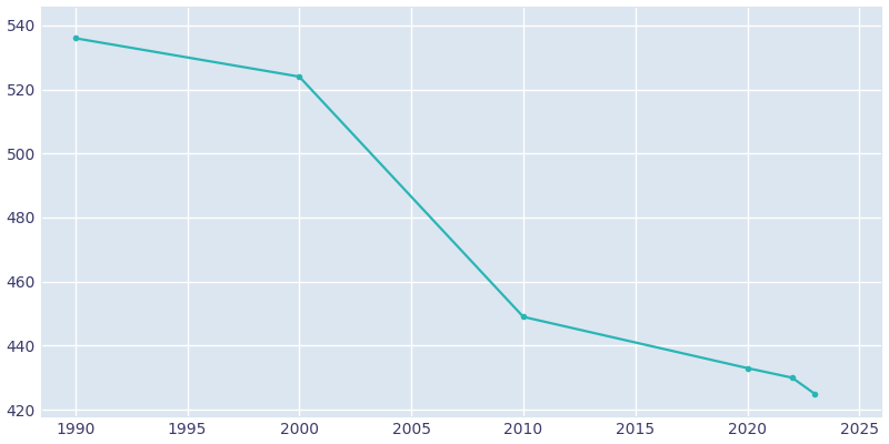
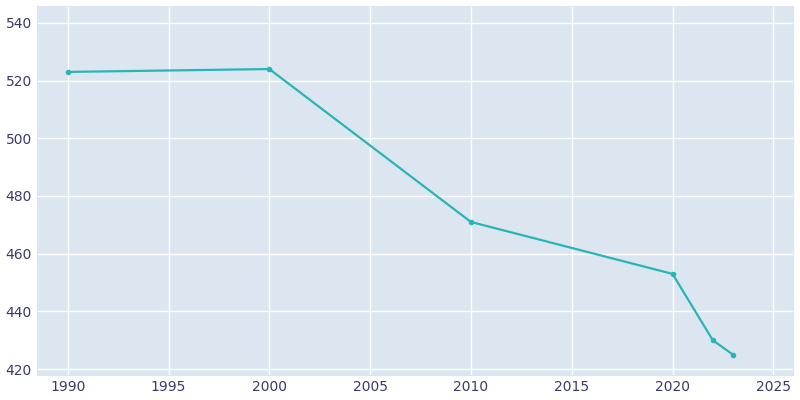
1990: 536 -> 523
2010: 449 -> 471
2020: 433 -> 453
